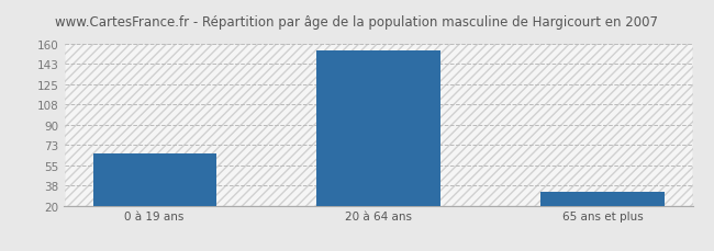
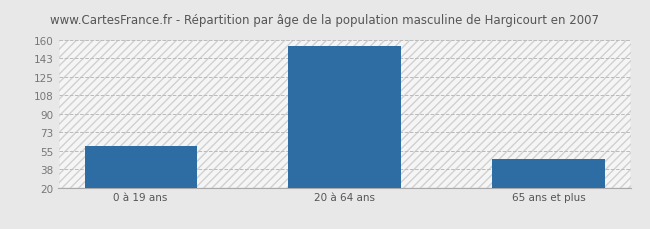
0 à 19 ans: 65 -> 60
65 ans et plus: 32 -> 47
